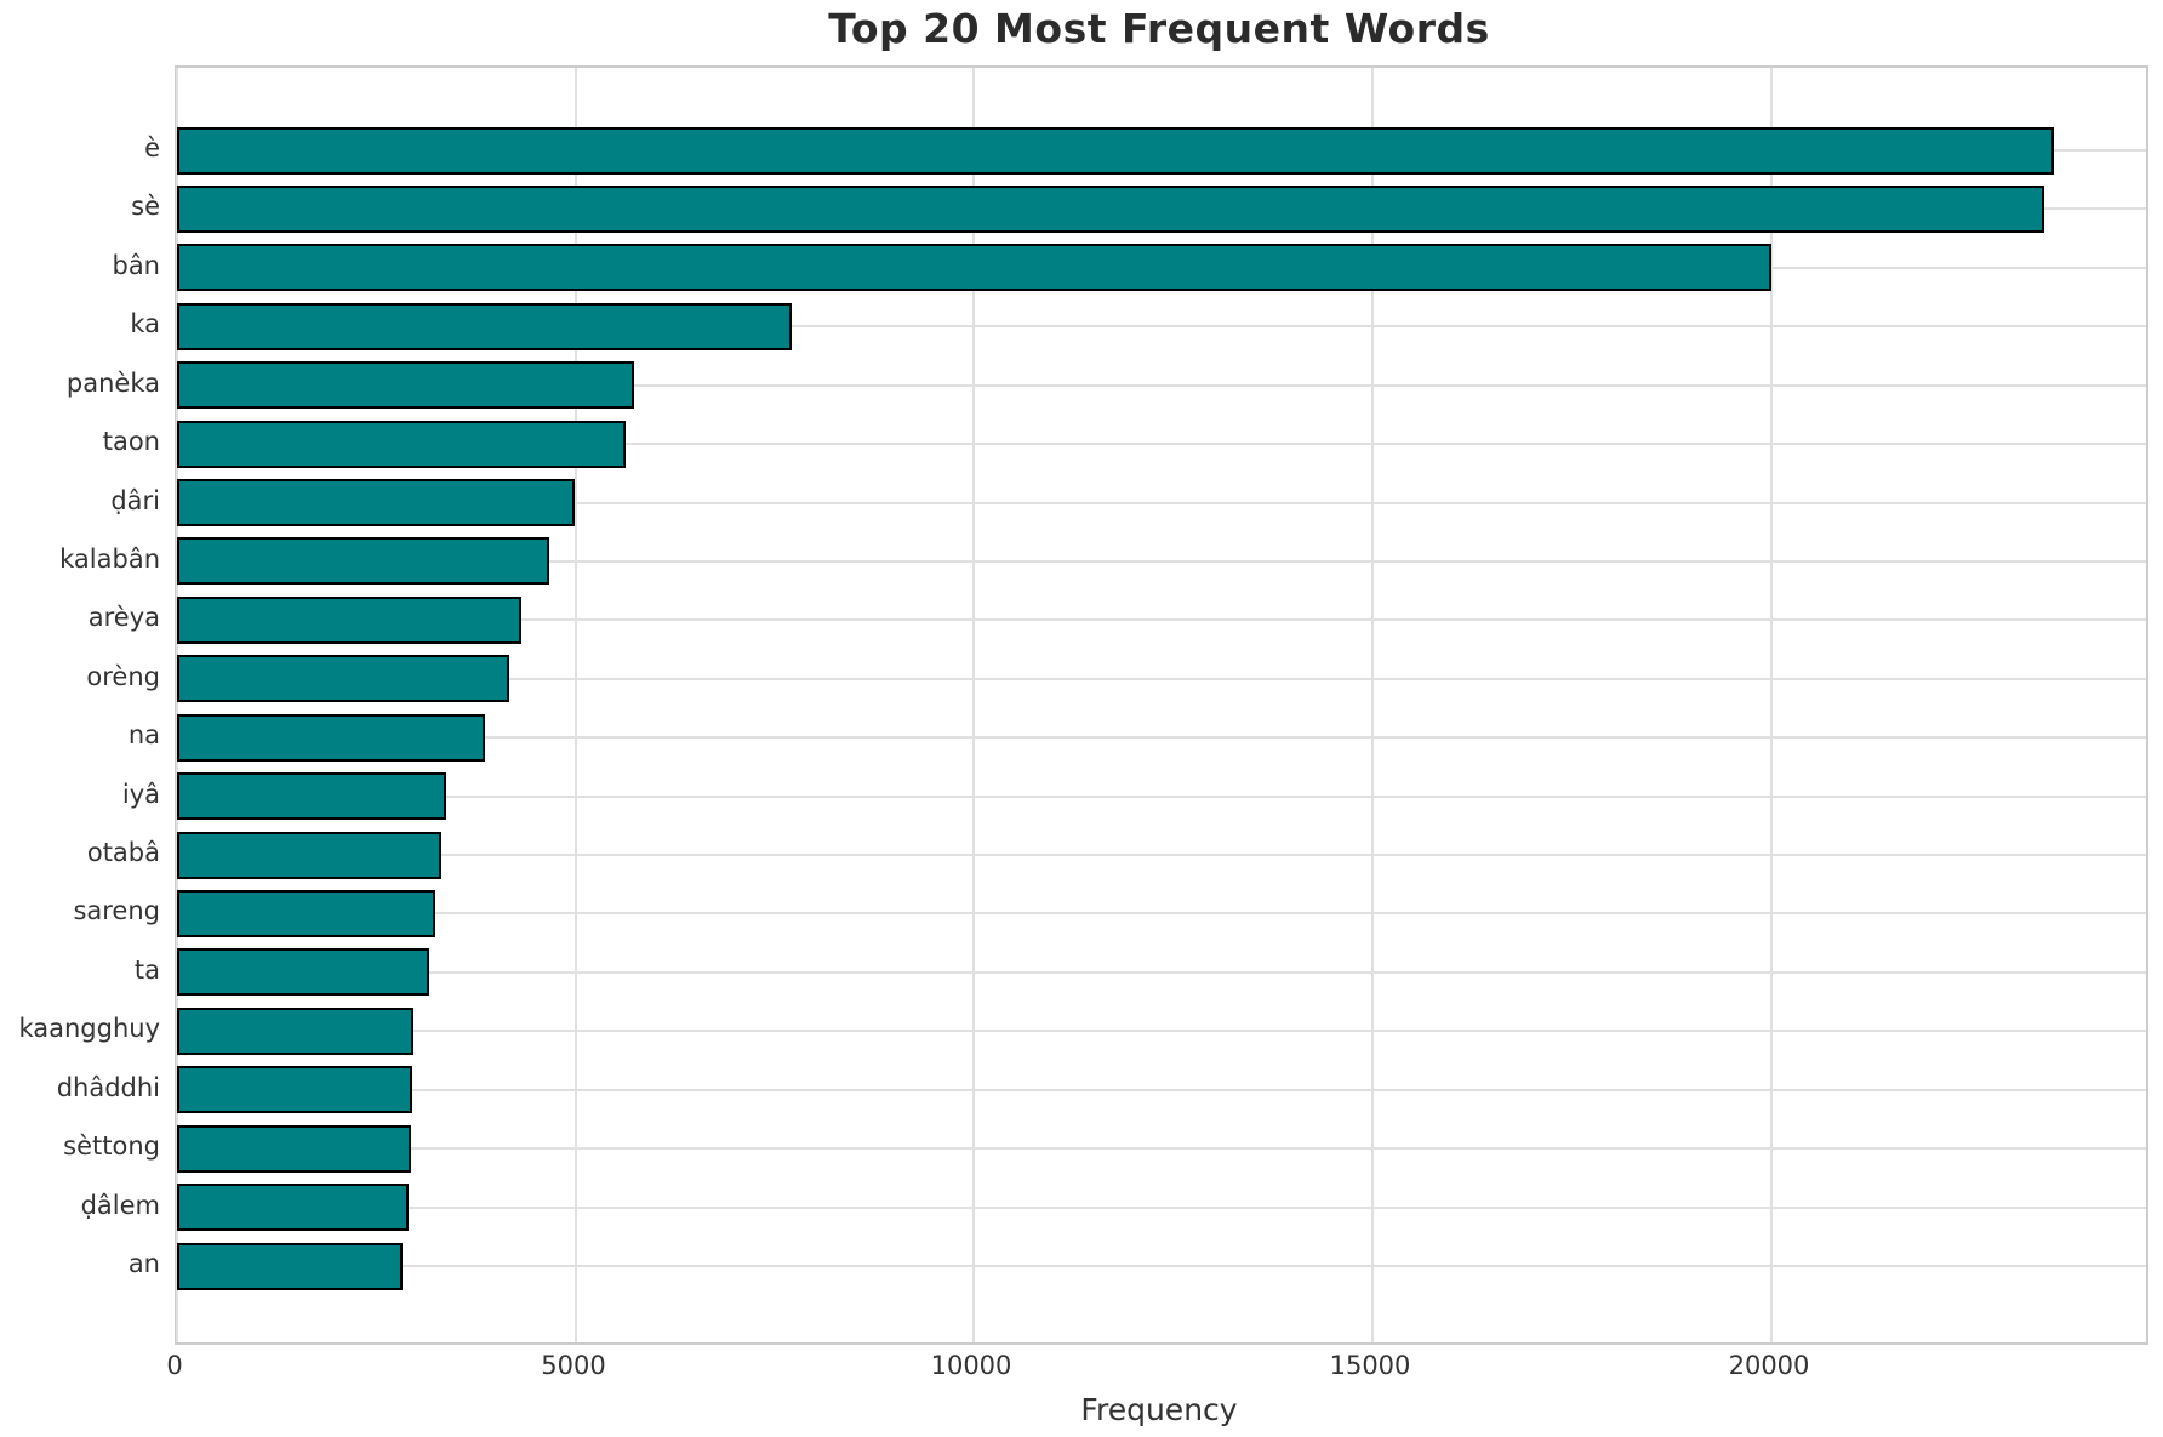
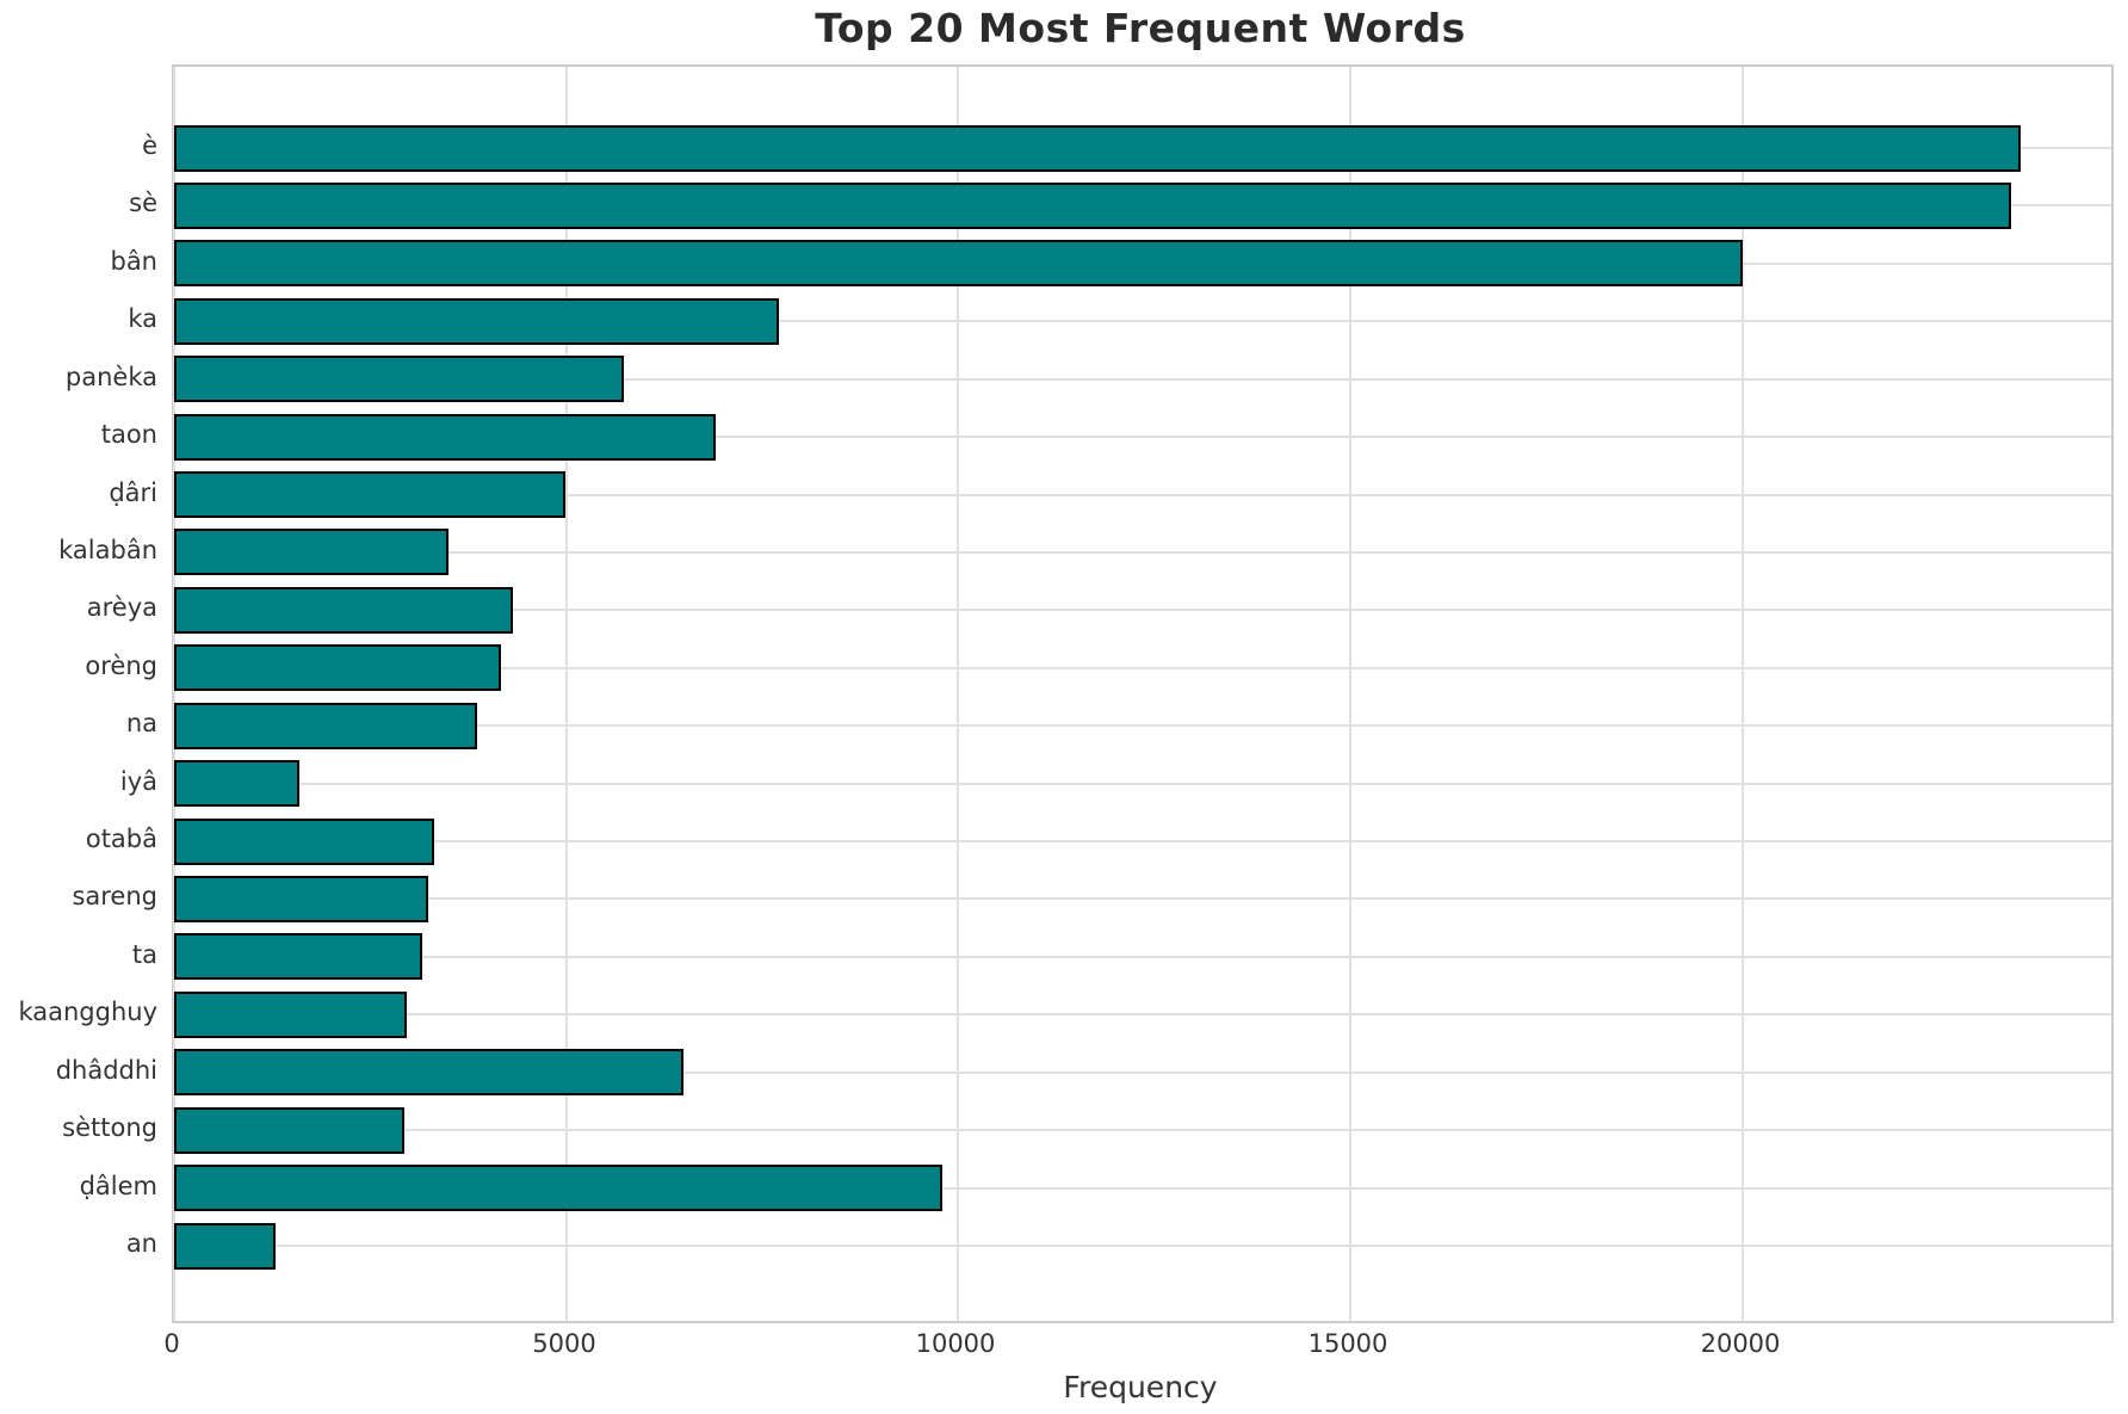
taon: 5600 -> 6900
kalabân: 4700 -> 3500
iyâ: 3400 -> 1600
dhâddhi: 3000 -> 6500
ḍâlem: 2900 -> 9800
an: 2800 -> 1300
